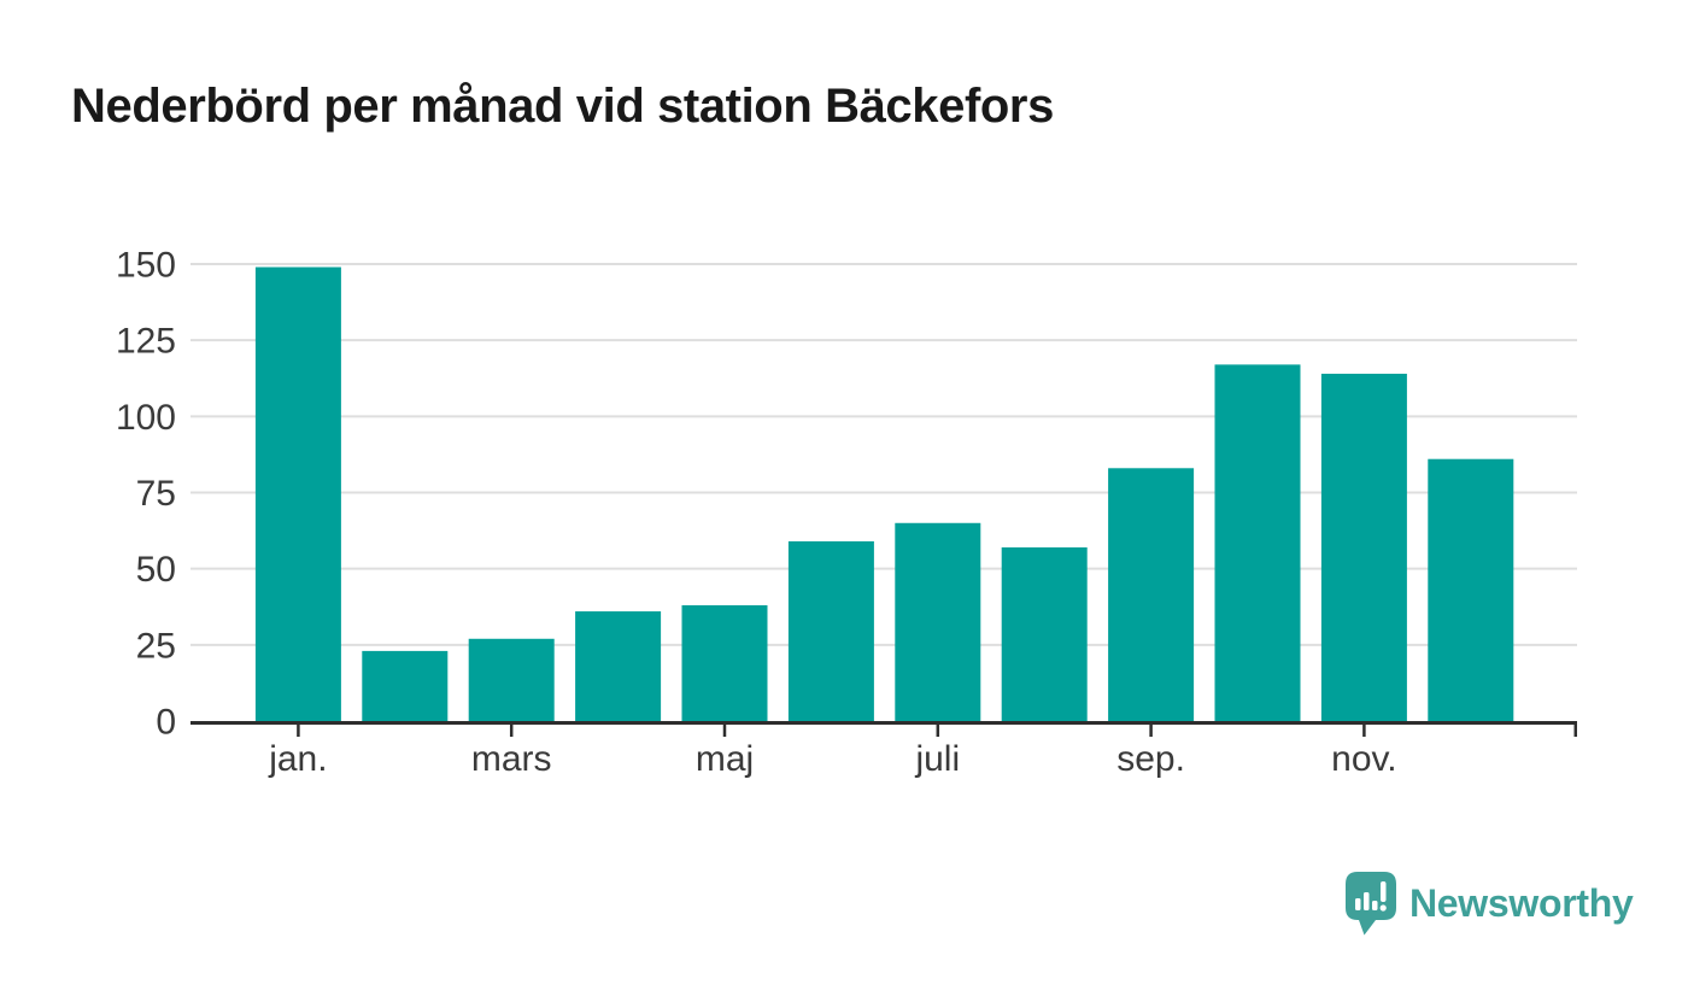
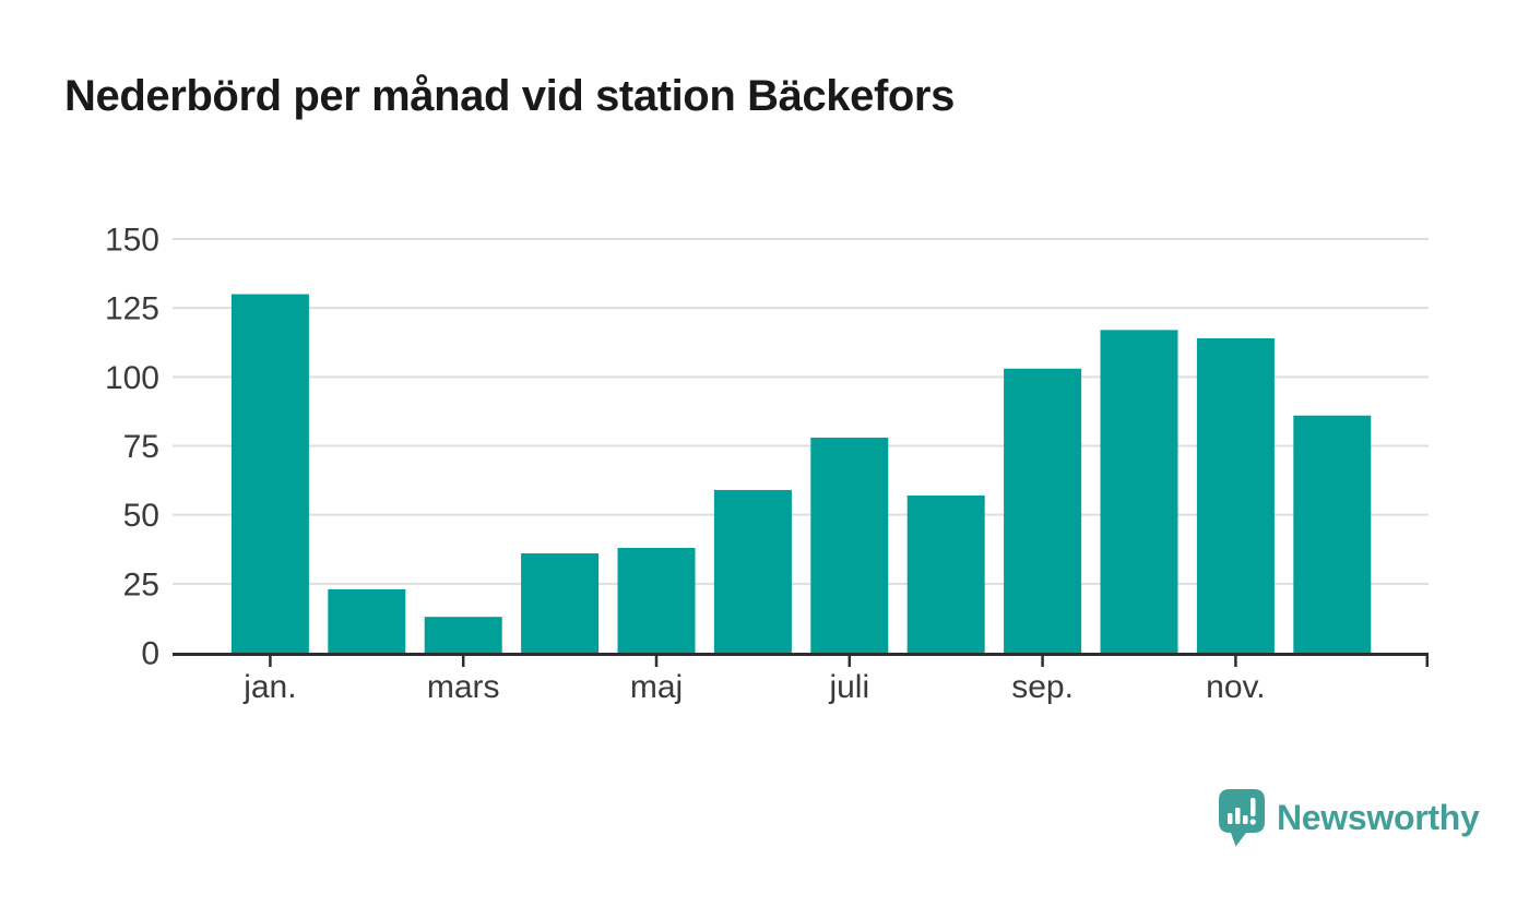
jan.: 149 -> 130
mars: 27 -> 13
juli: 65 -> 78
sep.: 83 -> 103
